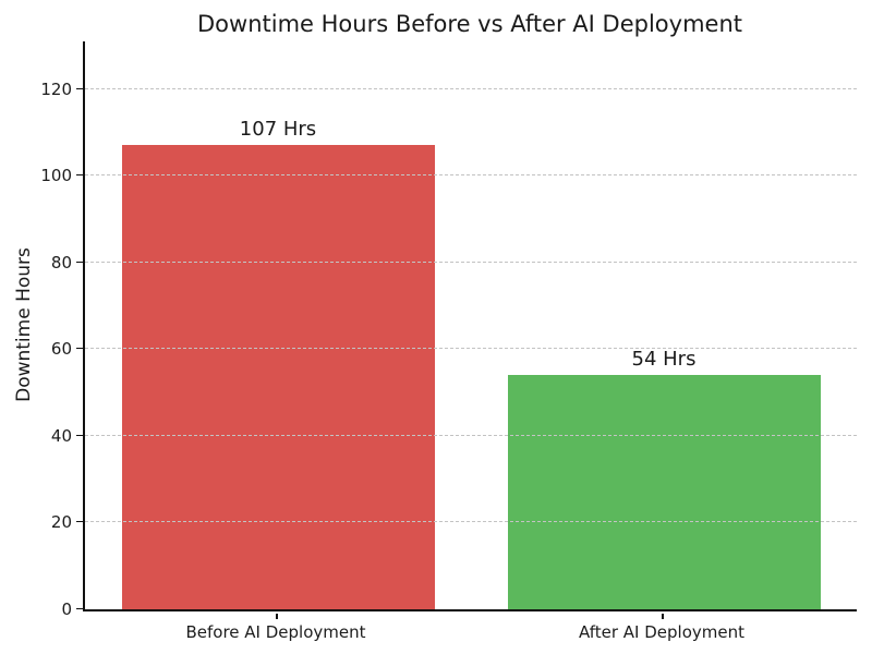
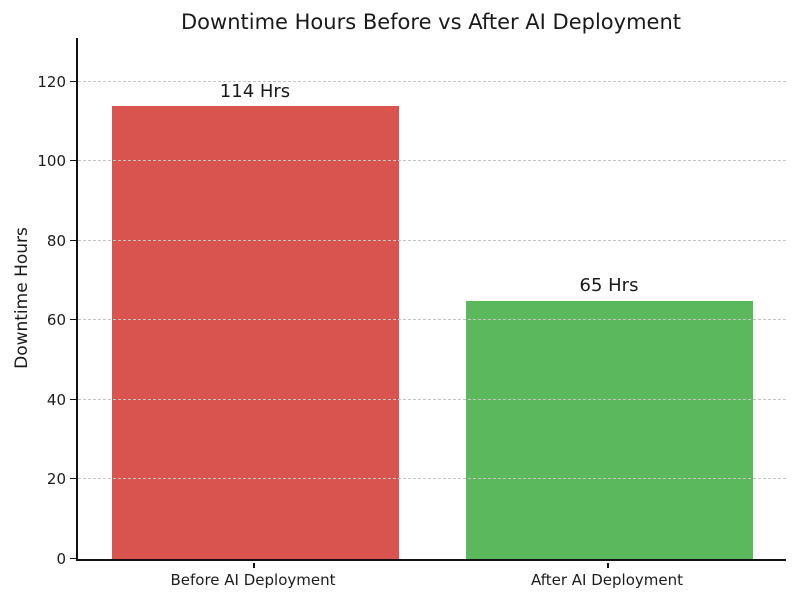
Before AI Deployment: 107 -> 114
After AI Deployment: 54 -> 65
